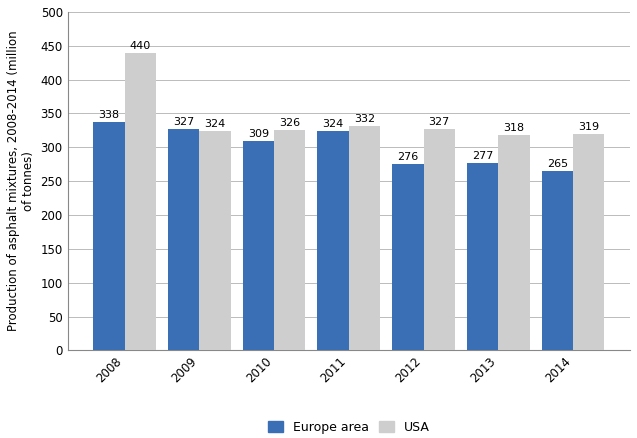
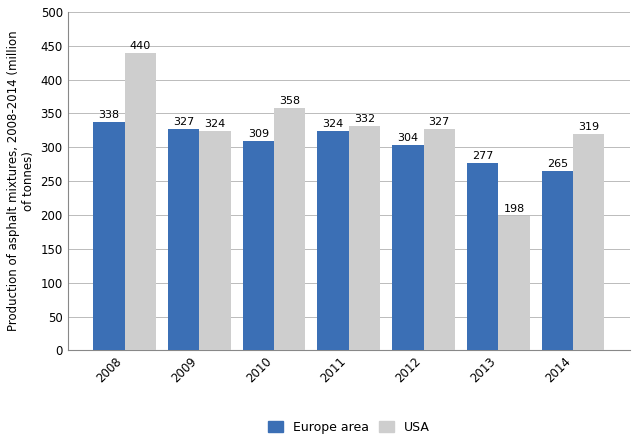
USA/2010: 326 -> 358
Europe area/2012: 276 -> 304
USA/2013: 318 -> 198
